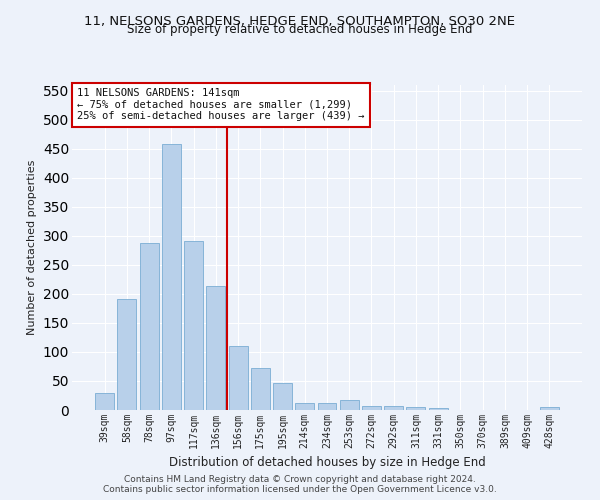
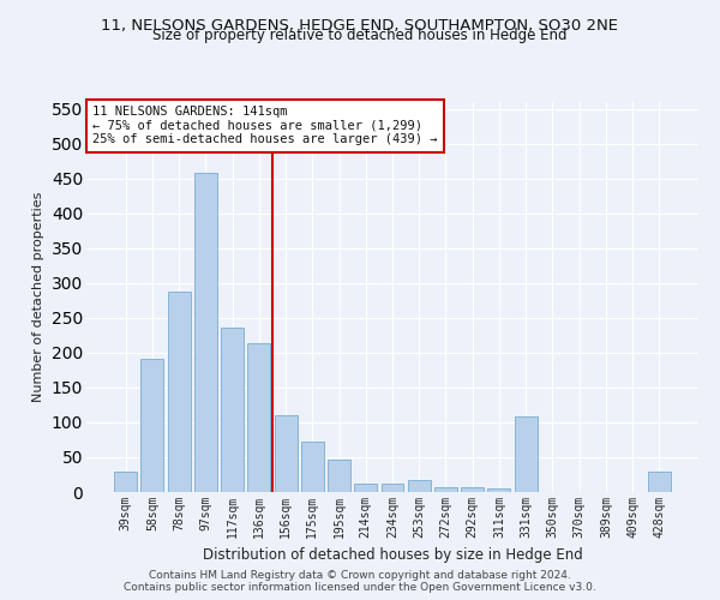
117sqm: 292 -> 236
331sqm: 4 -> 108
428sqm: 5 -> 30
